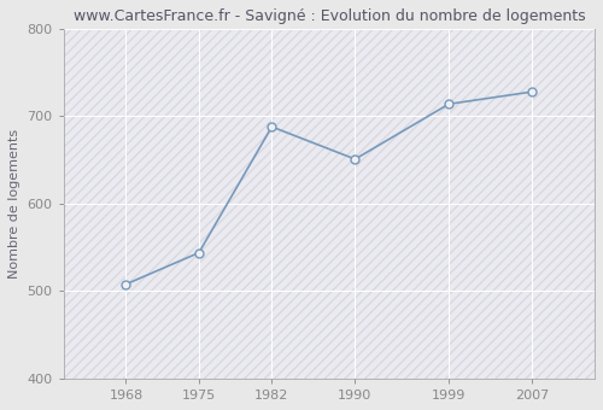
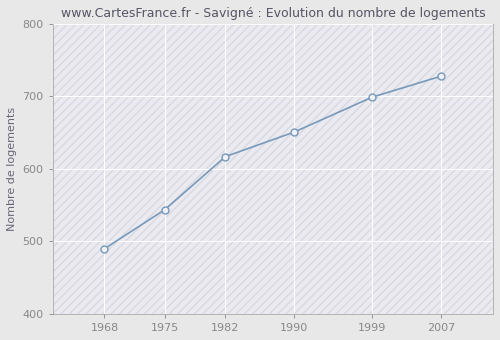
1968: 508 -> 490
1982: 688 -> 617
1999: 714 -> 699
